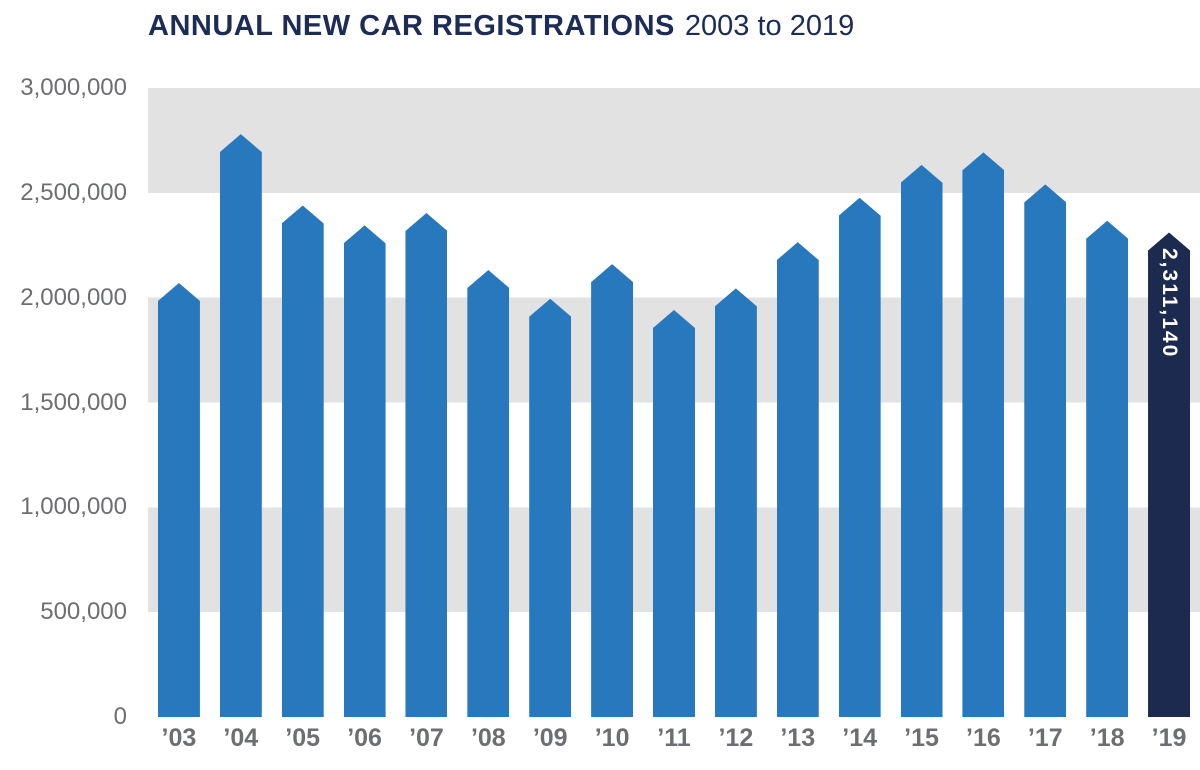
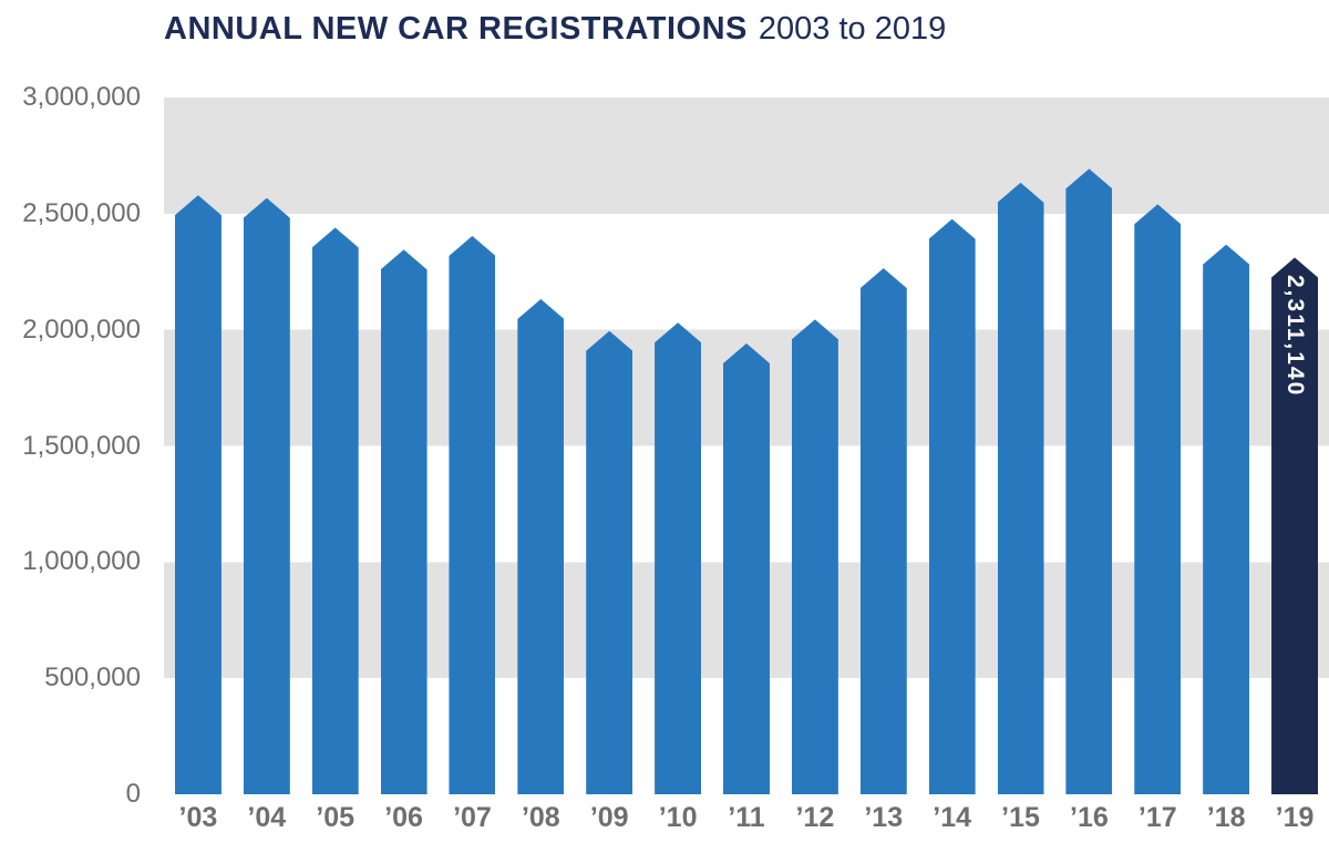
’03: 2070000 -> 2580000
’04: 2780000 -> 2570000
’10: 2160000 -> 2030000
